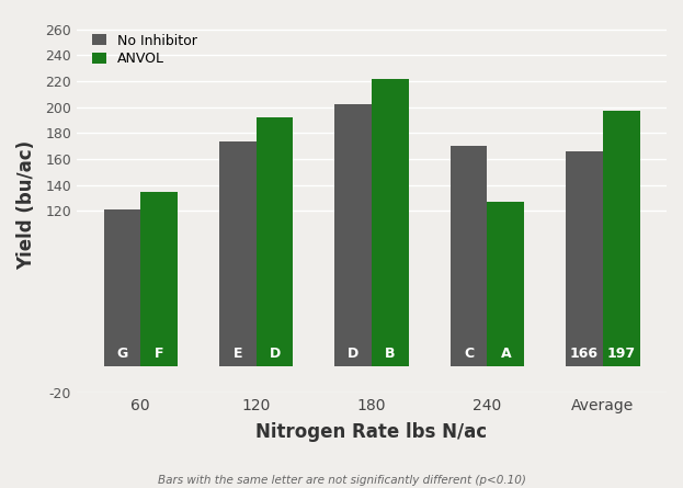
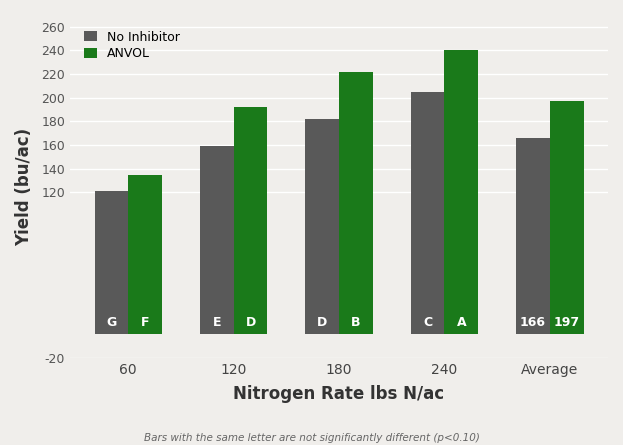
No Inhibitor/120: 174 -> 159
No Inhibitor/180: 202 -> 182
No Inhibitor/240: 170 -> 205
ANVOL/240: 127 -> 240
